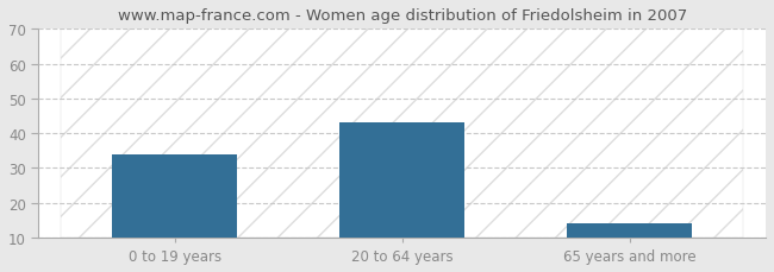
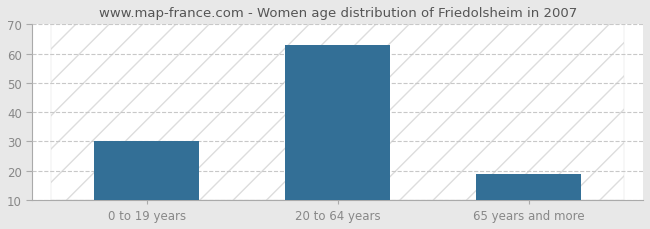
0 to 19 years: 34 -> 30
20 to 64 years: 43 -> 63
65 years and more: 14 -> 19
